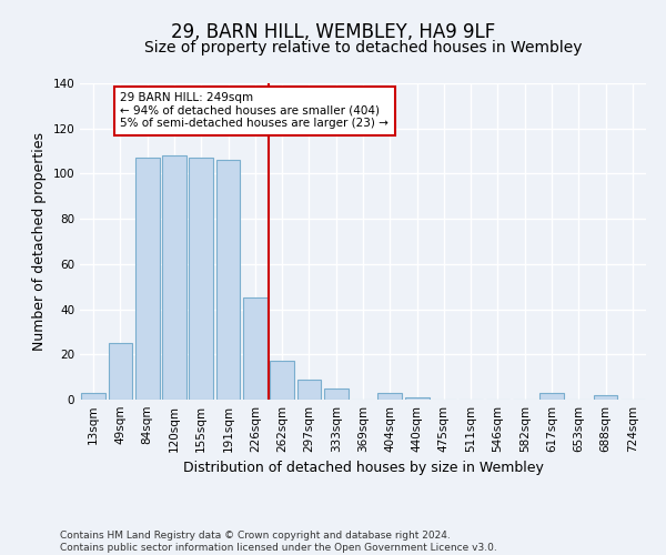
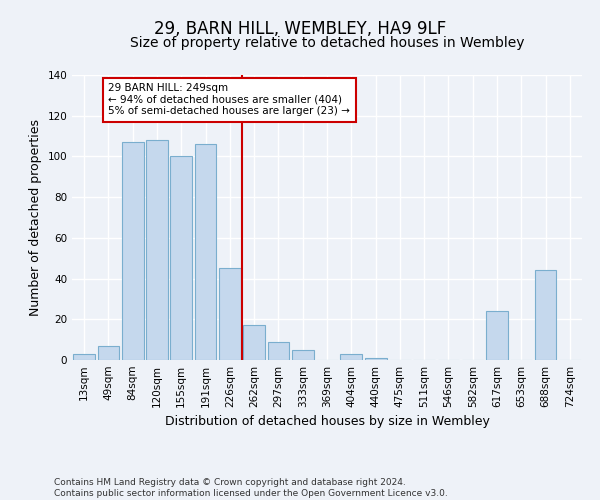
49sqm: 25 -> 7
155sqm: 107 -> 100
617sqm: 3 -> 24
688sqm: 2 -> 44
